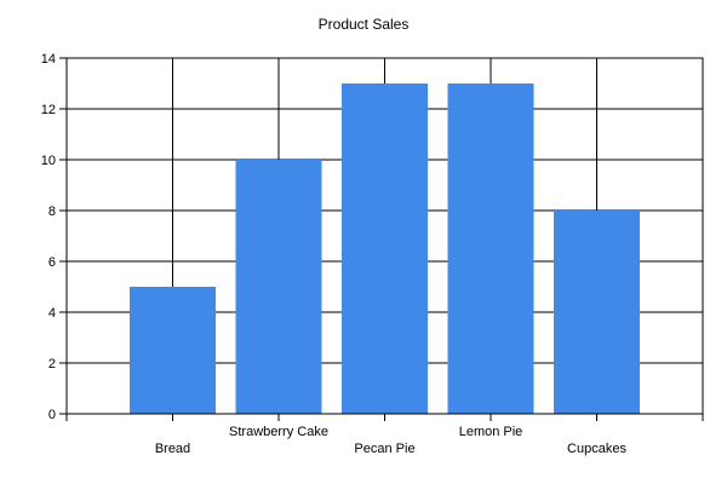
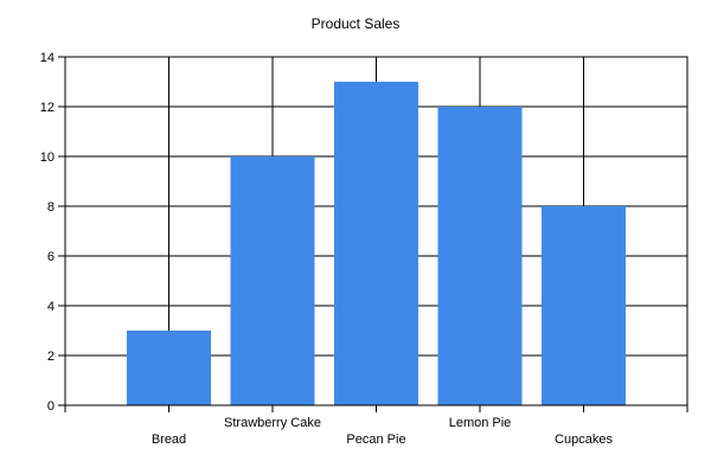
Bread: 5 -> 3
Lemon Pie: 13 -> 12
